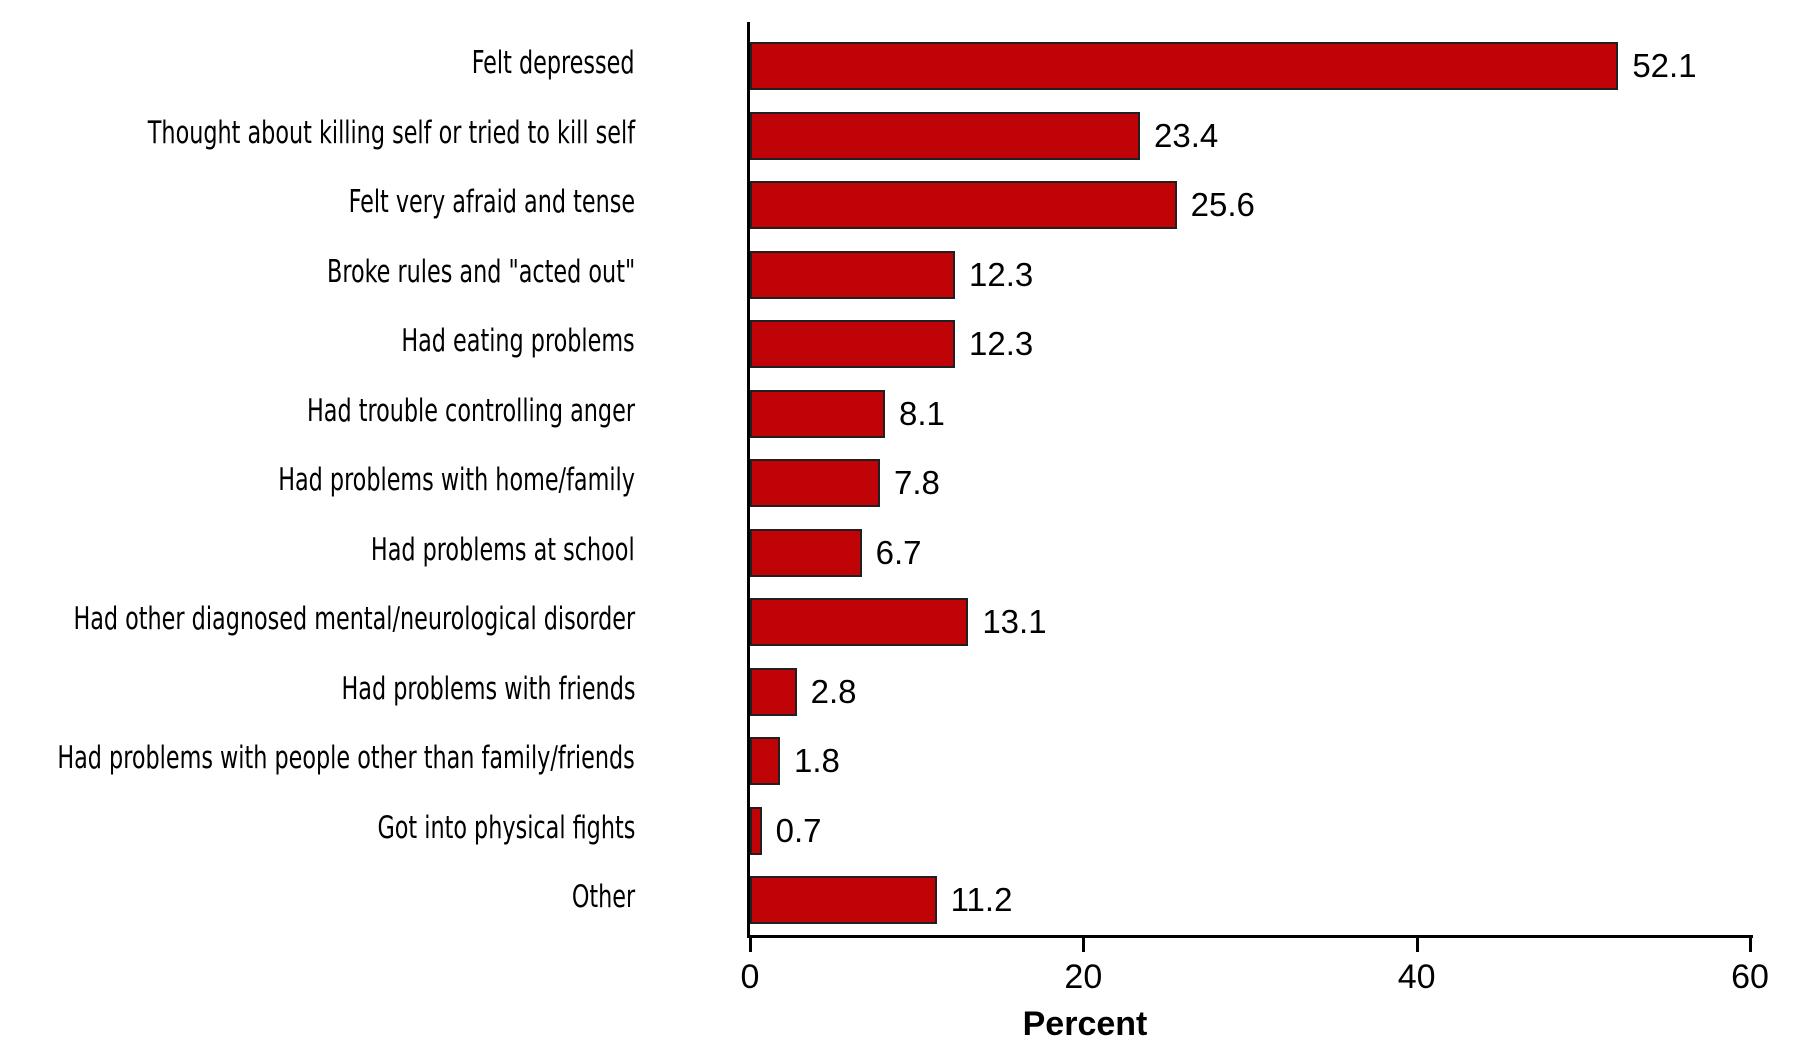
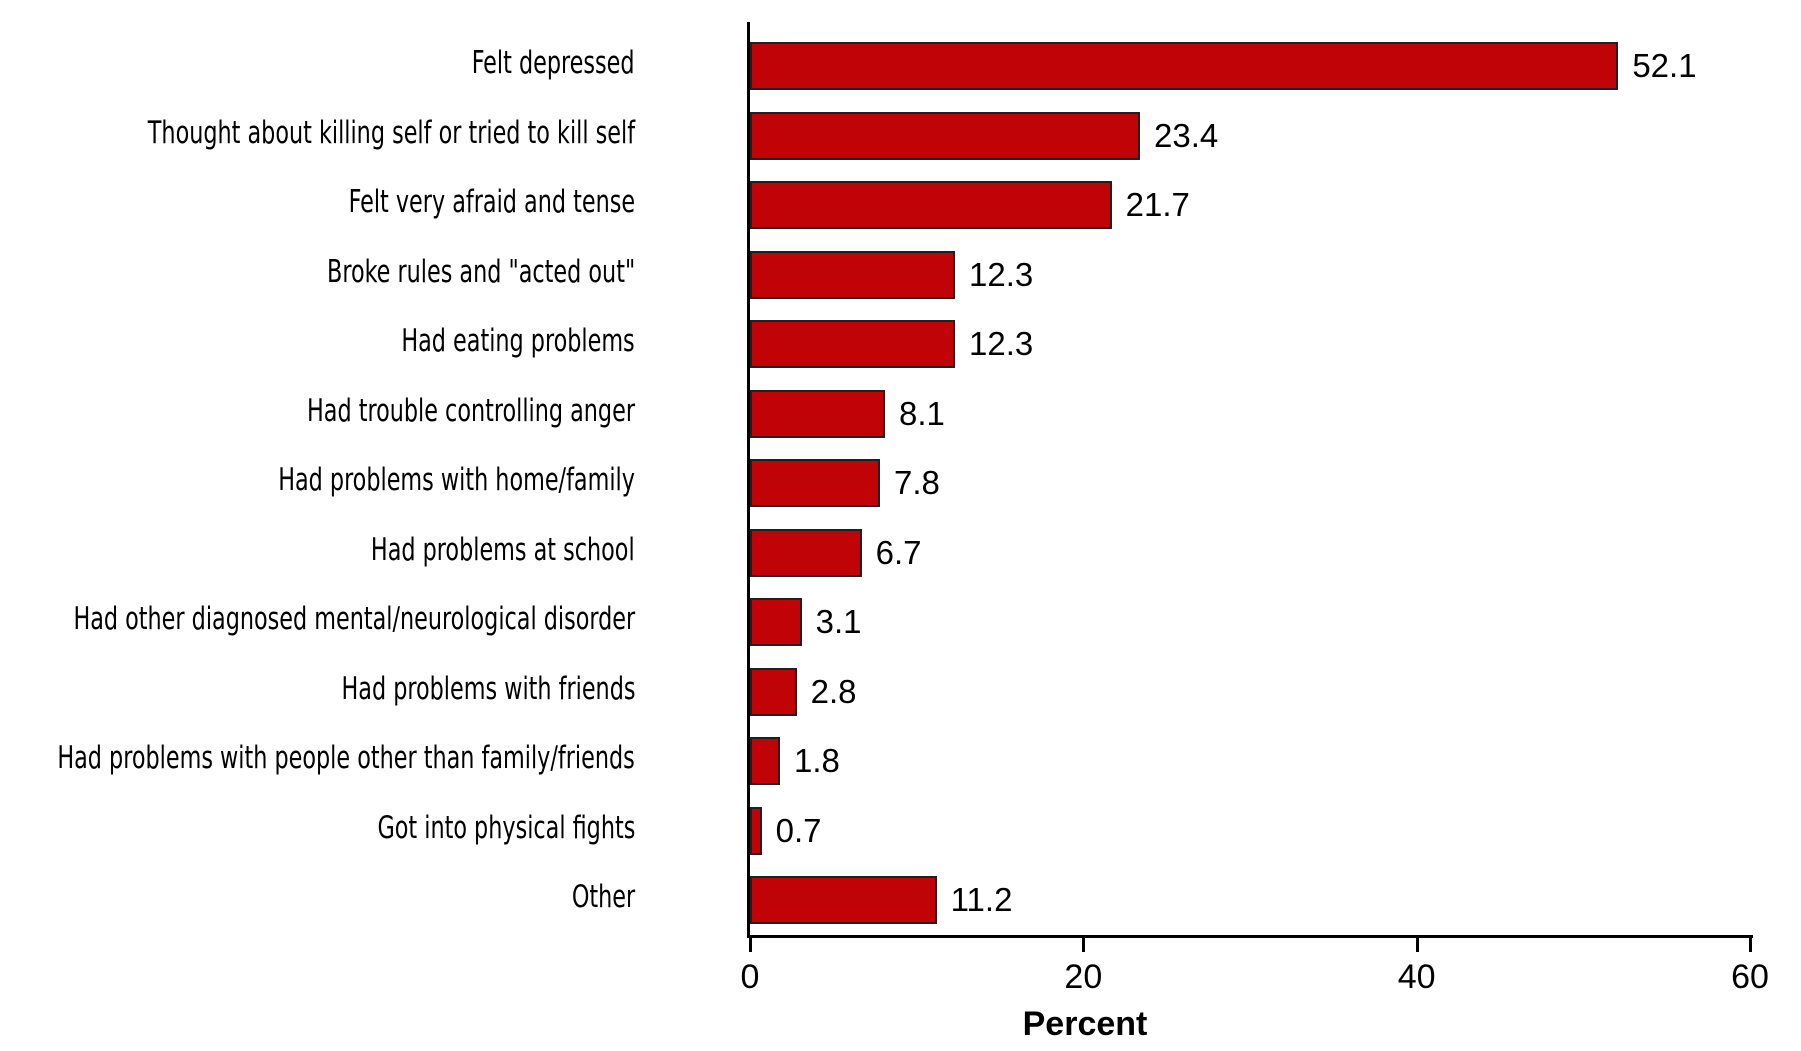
Felt very afraid and tense: 25.6 -> 21.7
Had other diagnosed mental/neurological disorder: 13.1 -> 3.1
